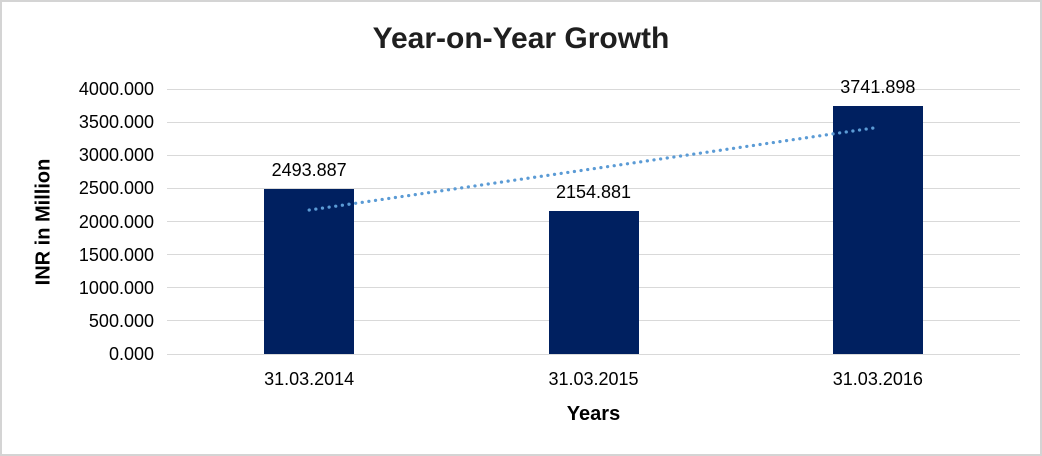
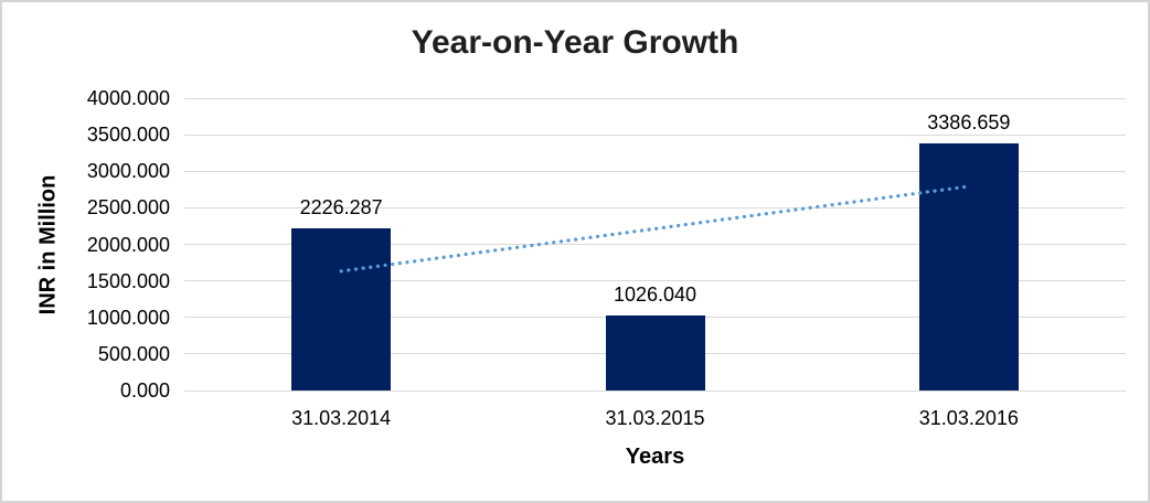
31.03.2014: 2493.887 -> 2226.287
31.03.2015: 2154.881 -> 1026.040
31.03.2016: 3741.898 -> 3386.659
